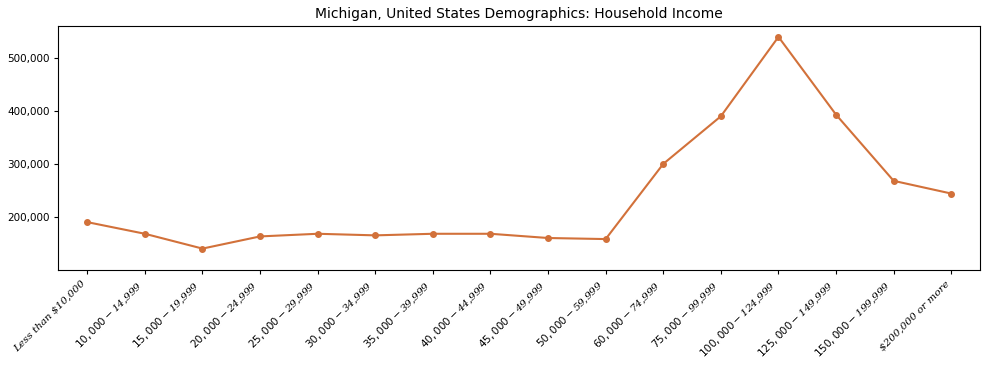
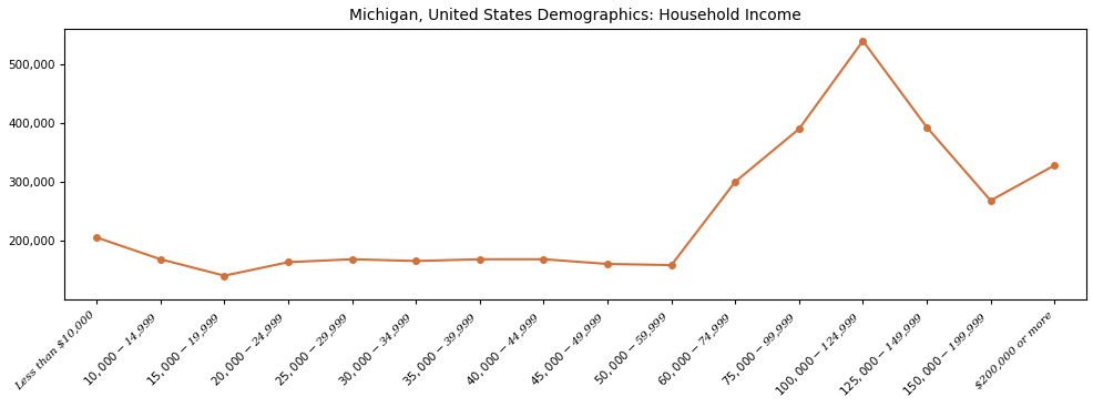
Less than $10,000: 190,000 -> 205,000
$200,000 or more: 244,000 -> 328,000
